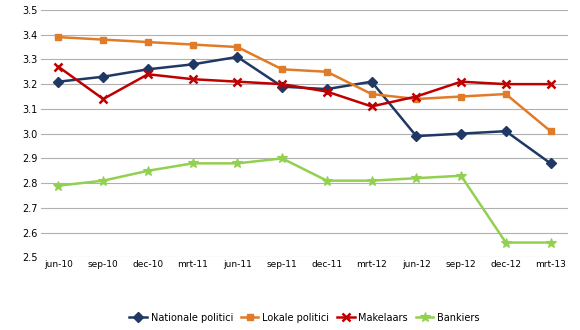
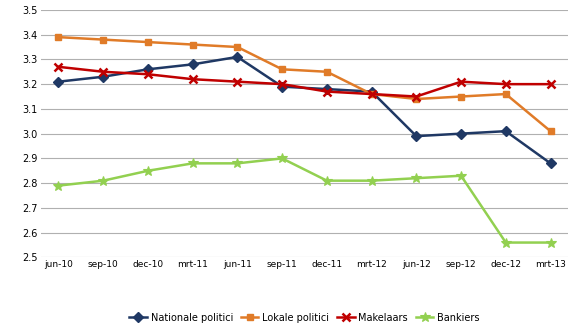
Makelaars/sep-10: 3.14 -> 3.25
Nationale politici/mrt-12: 3.21 -> 3.17
Makelaars/mrt-12: 3.11 -> 3.16
